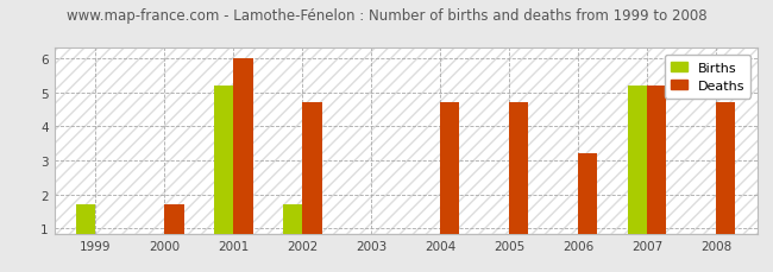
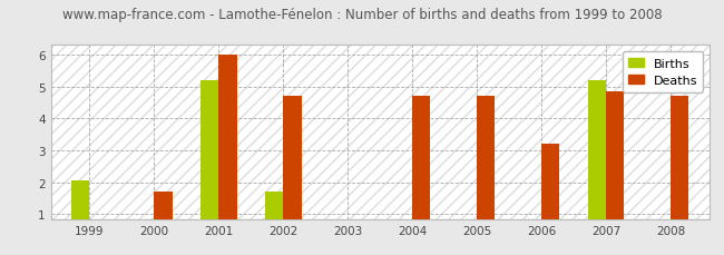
Births/1999: 1.70 -> 2.05
Deaths/2007: 5.20 -> 4.85
